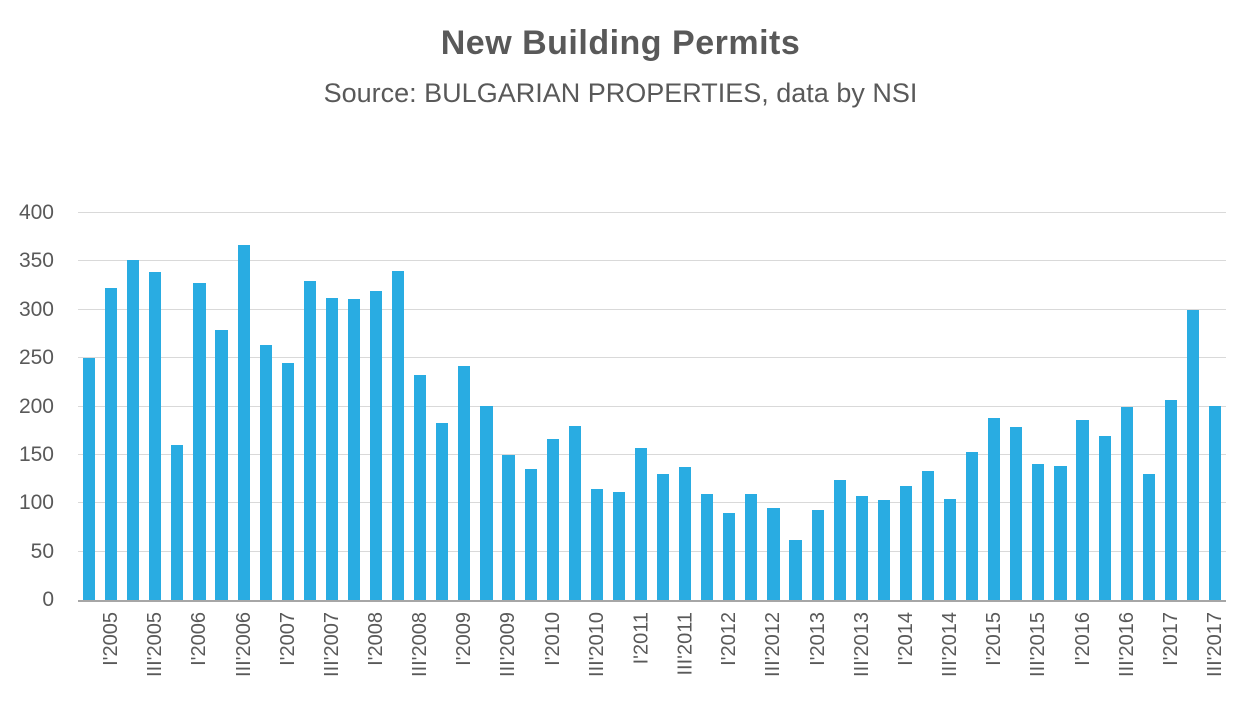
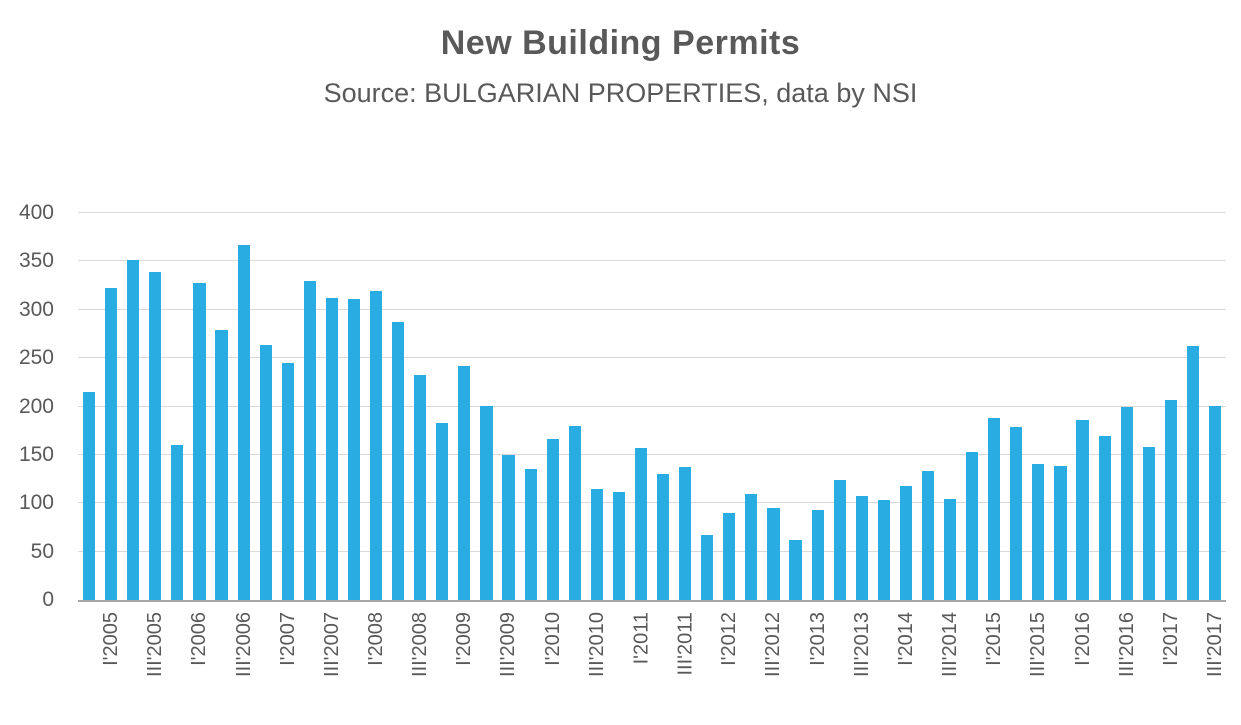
I'2005: 250 -> 220
III'2008: 340 -> 290
I'2012: 110 -> 70
I'2017: 130 -> 160
III'2017: 300 -> 260
